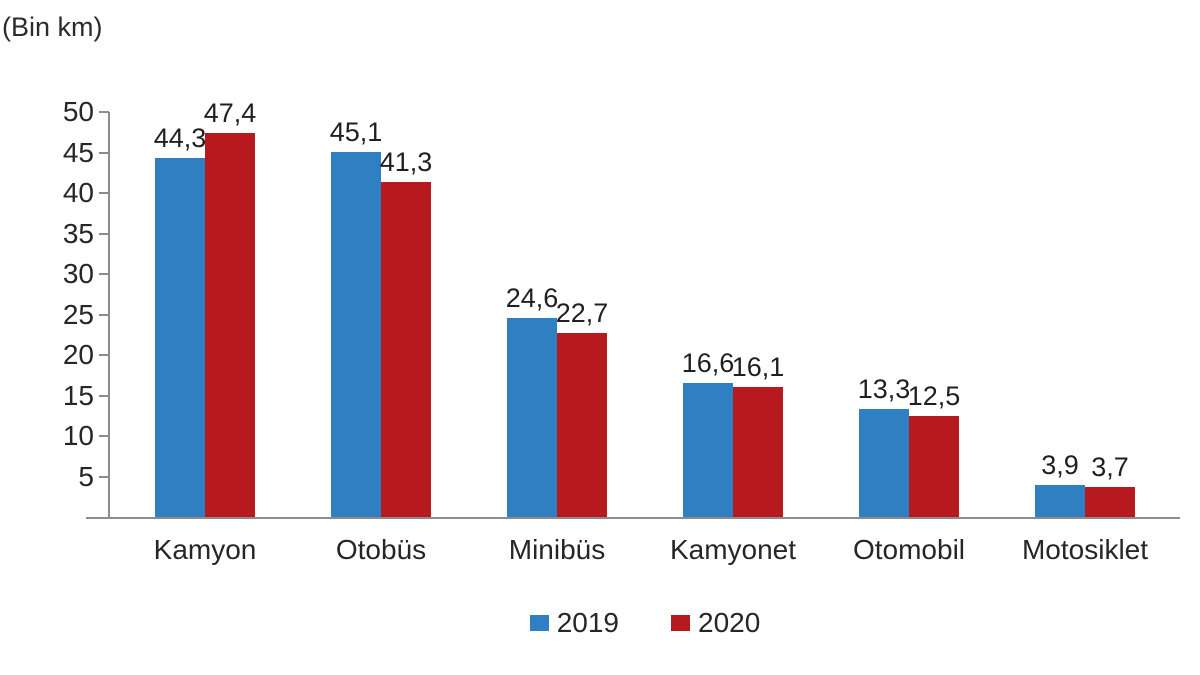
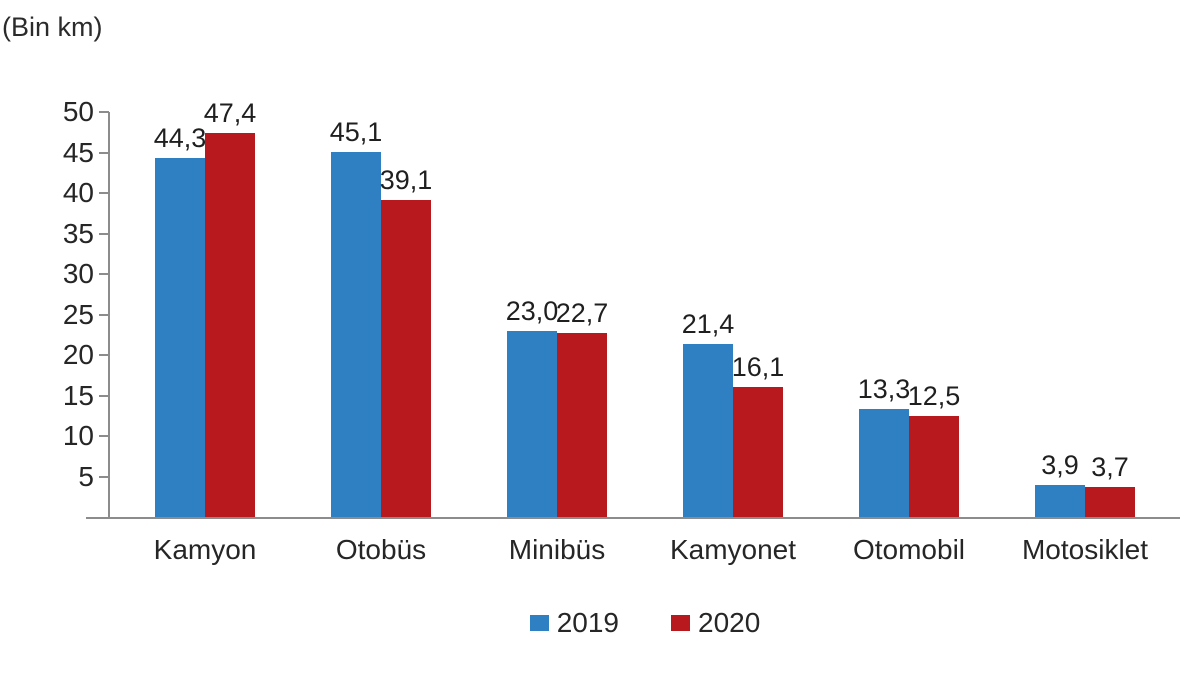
2020/Otobüs: 41,3 -> 39,1
2019/Minibüs: 24,6 -> 23,0
2019/Kamyonet: 16,6 -> 21,4
